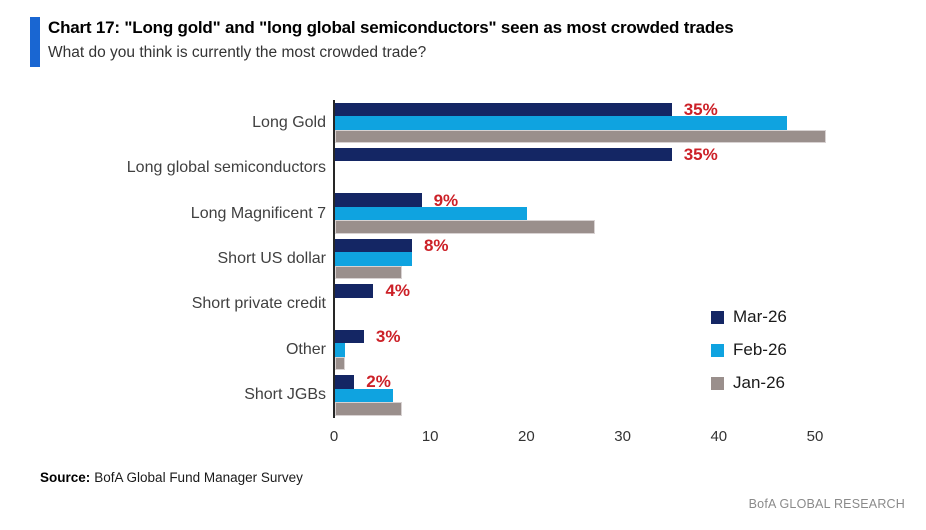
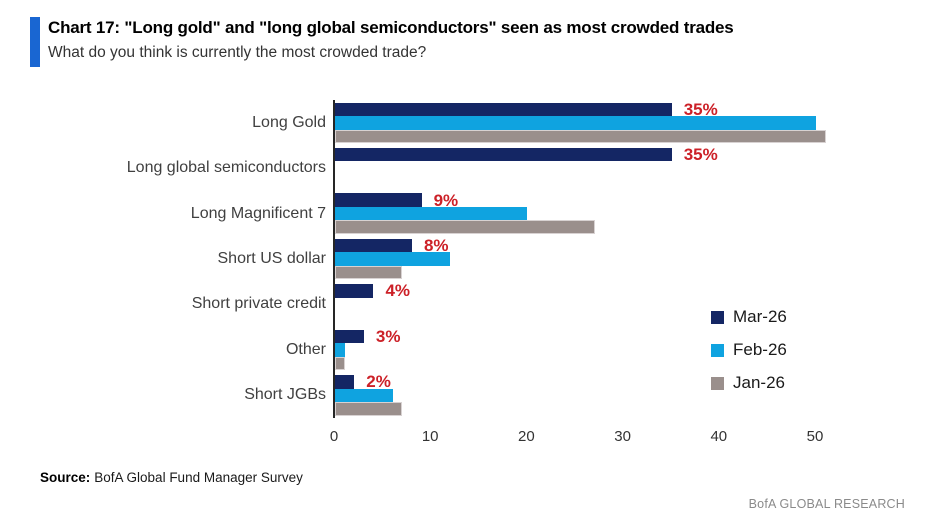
Feb-26/Long Gold: 47 -> 50
Feb-26/Short US dollar: 8 -> 12
